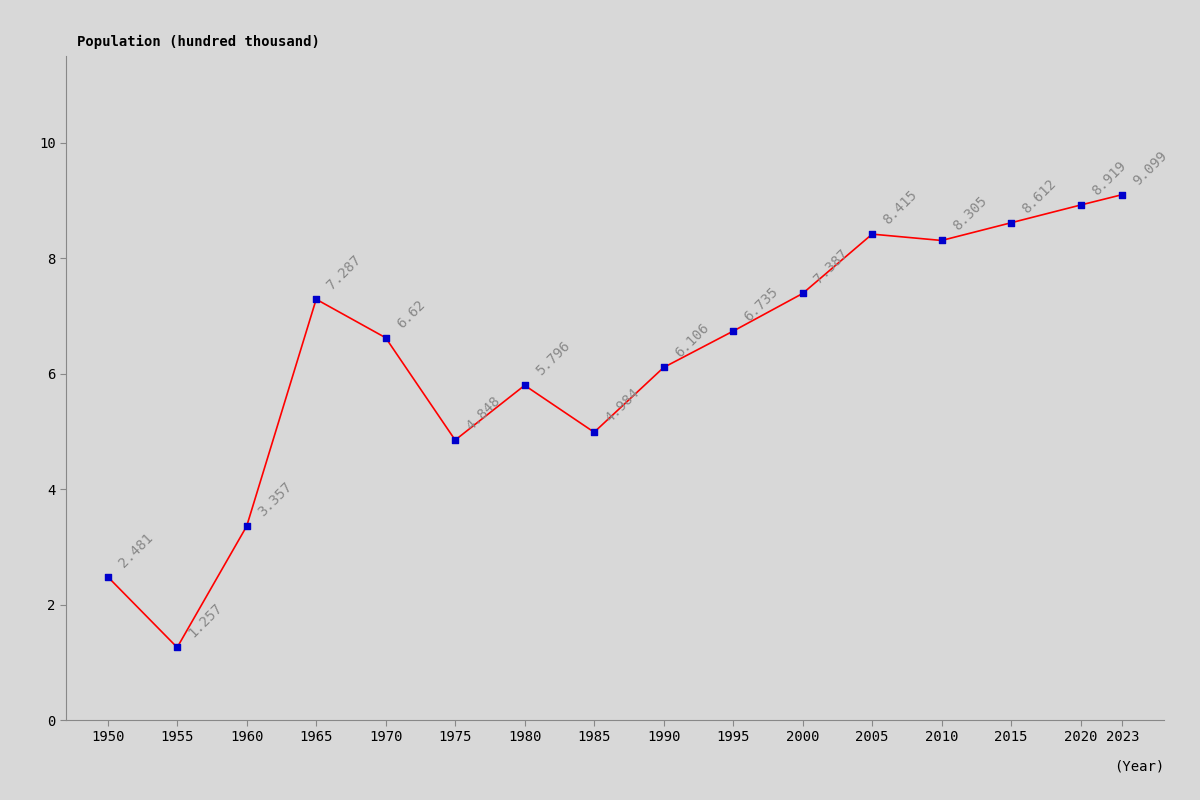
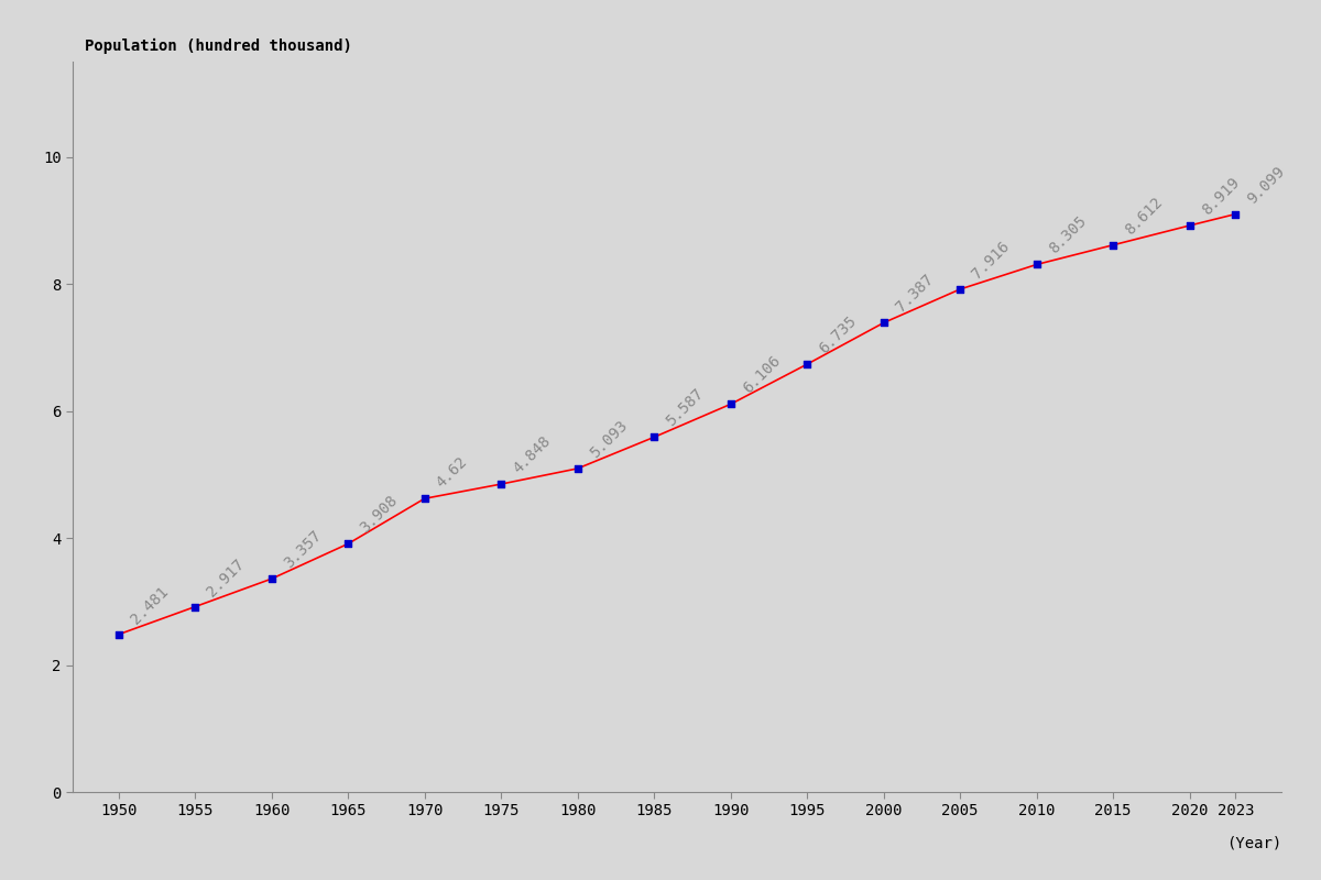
1955: 1.257 -> 2.917
1965: 7.287 -> 3.908
1970: 6.62 -> 4.62
1980: 5.796 -> 5.093
1985: 4.984 -> 5.587
2005: 8.415 -> 7.916
